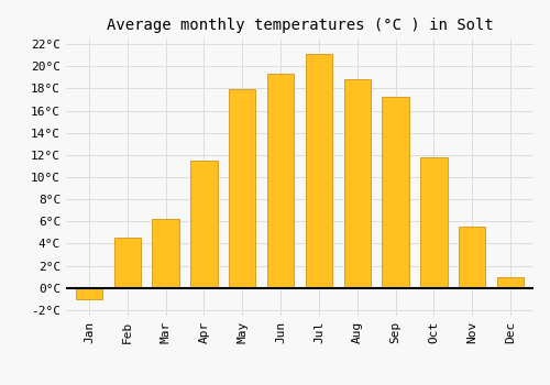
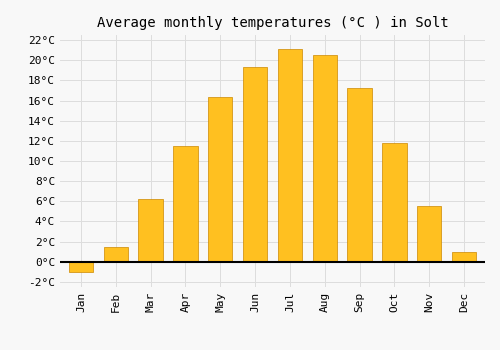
Feb: 4.5°C -> 1.5°C
May: 17.9°C -> 16.3°C
Aug: 18.8°C -> 20.5°C
